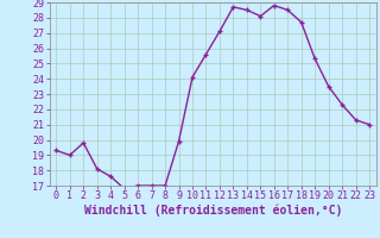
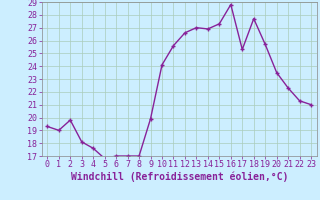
12: 27.1 -> 26.6
13: 28.7 -> 27.0
14: 28.5 -> 26.9
15: 28.1 -> 27.3
17: 28.5 -> 25.3
19: 25.3 -> 25.7
